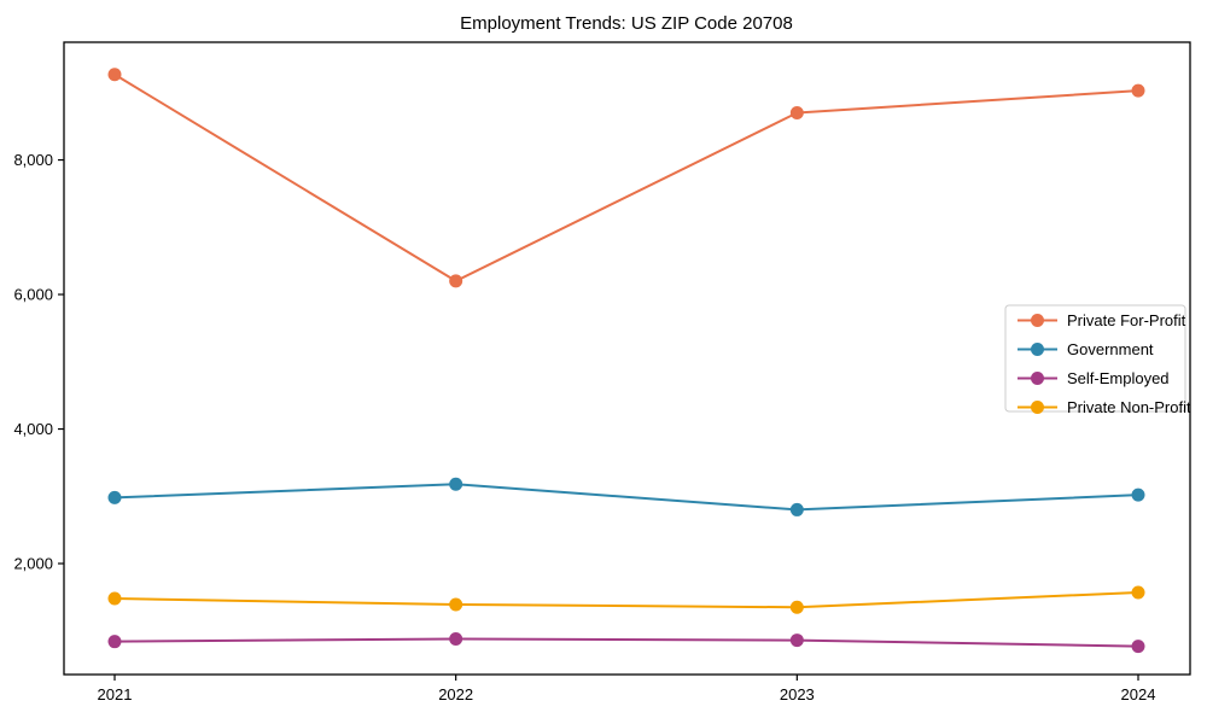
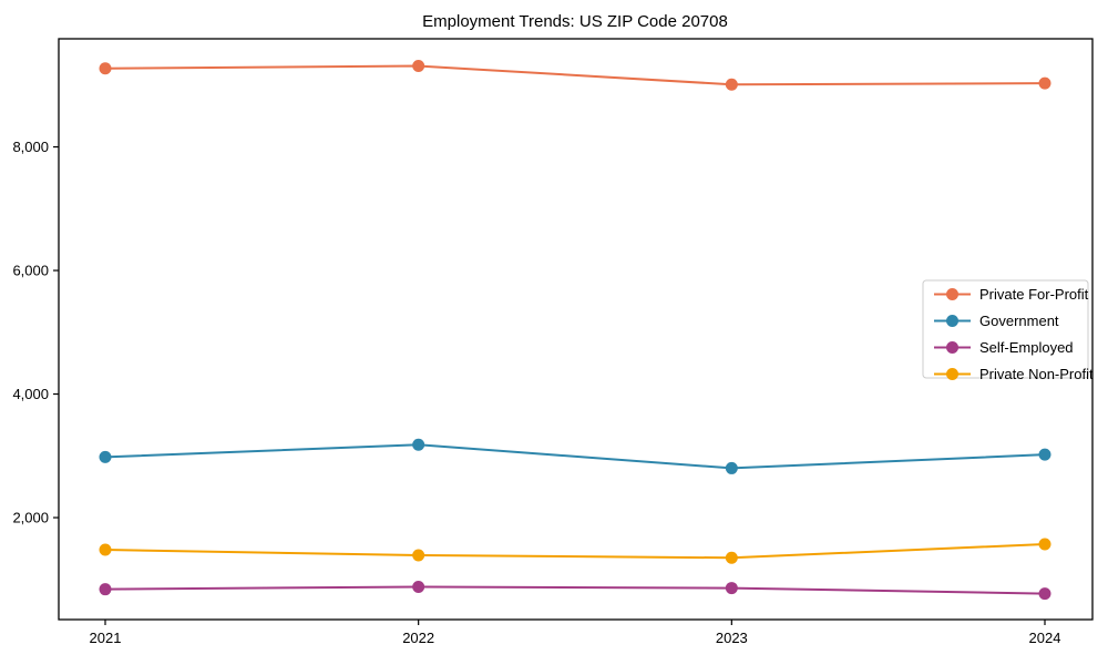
Private For-Profit/2022: 6200 -> 9300
Private For-Profit/2023: 8700 -> 9000
